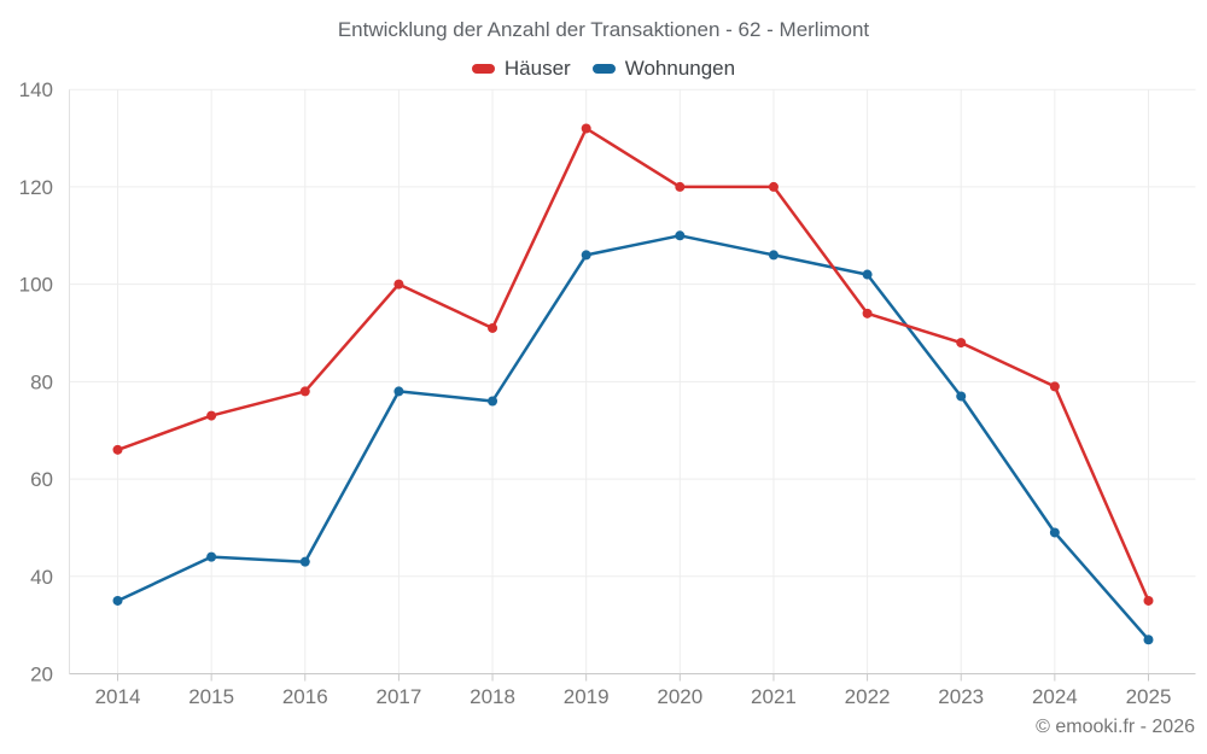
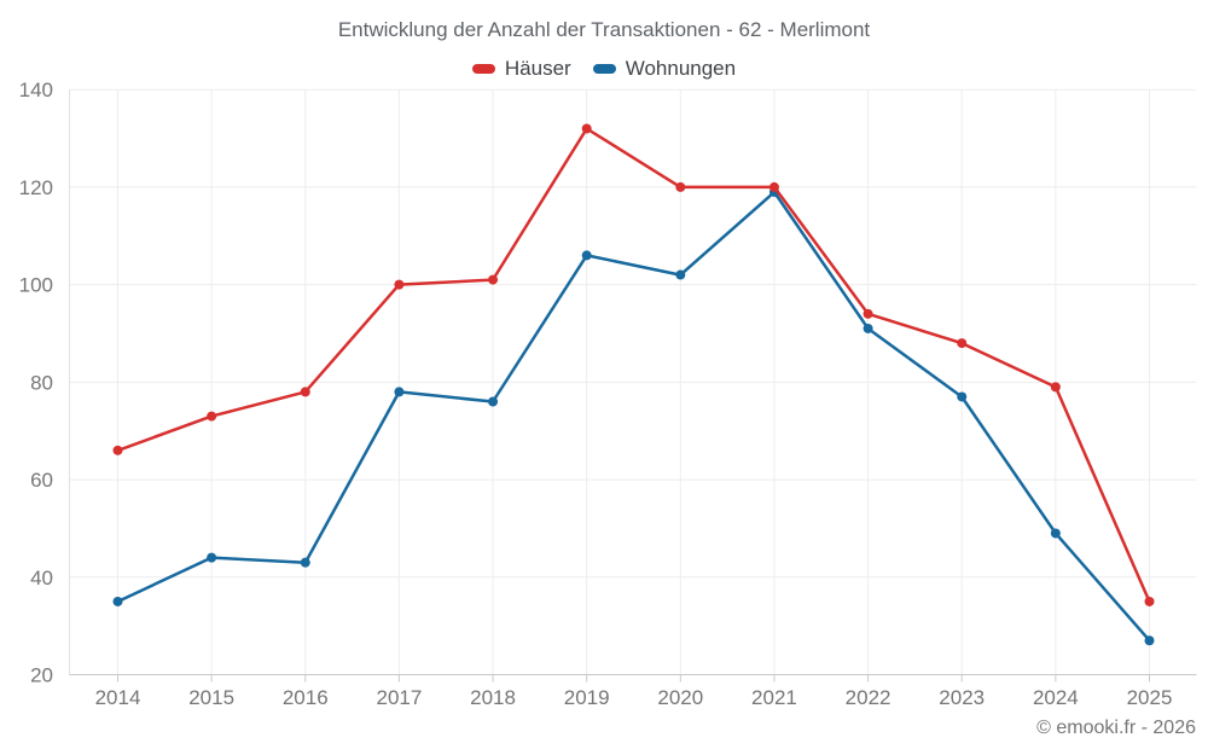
Häuser/2018: 91 -> 101
Wohnungen/2020: 110 -> 102
Wohnungen/2021: 106 -> 119
Wohnungen/2022: 102 -> 91
